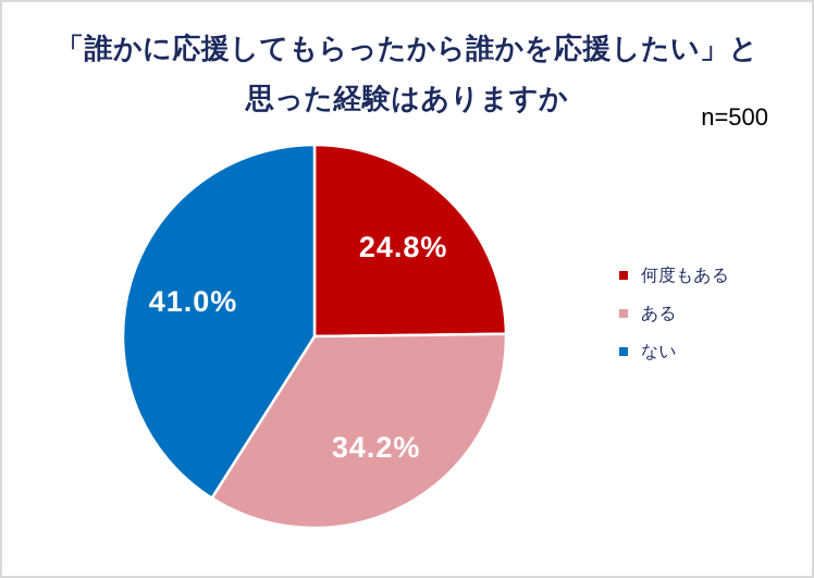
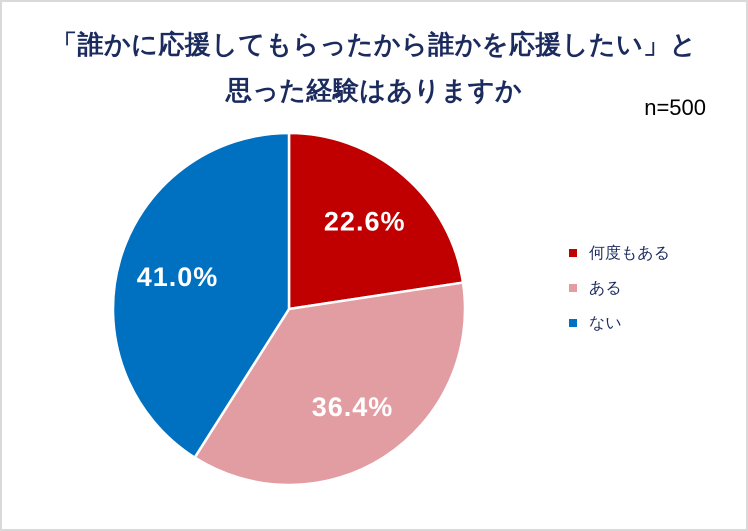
何度もある: 24.8% -> 22.6%
ある: 34.2% -> 36.4%
